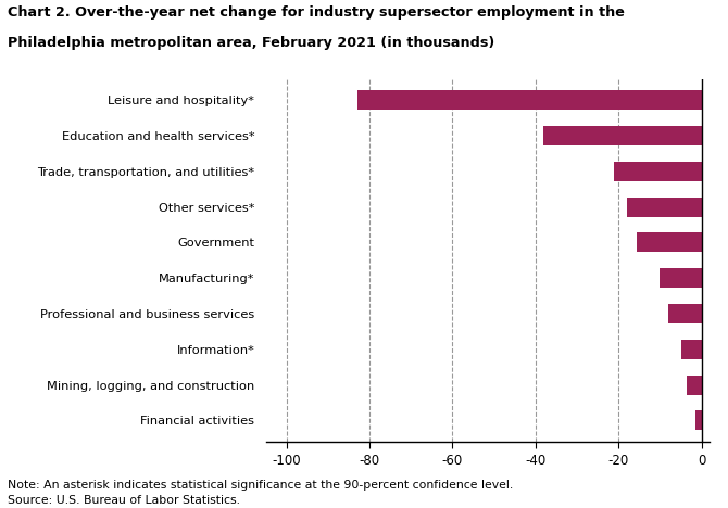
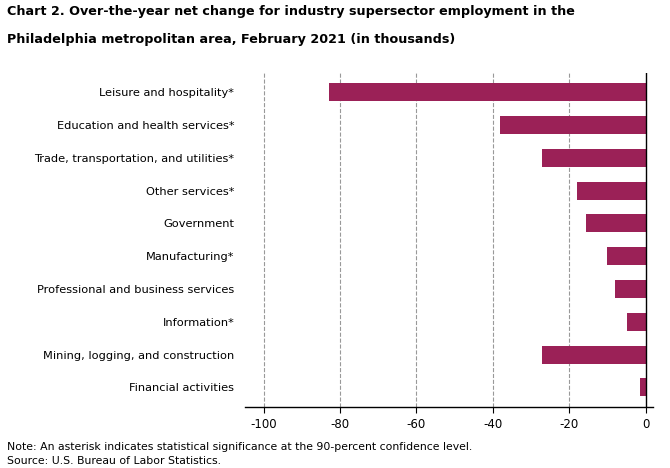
Trade, transportation, and utilities*: -21.0 -> -27.0
Mining, logging, and construction: -3.5 -> -27.0
